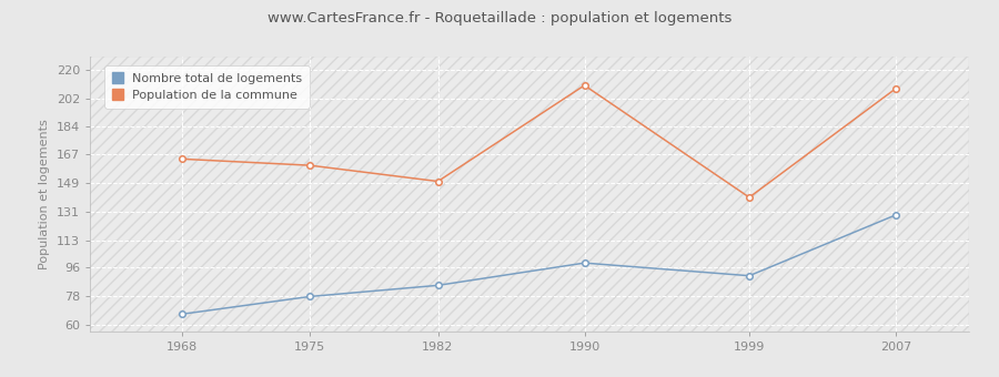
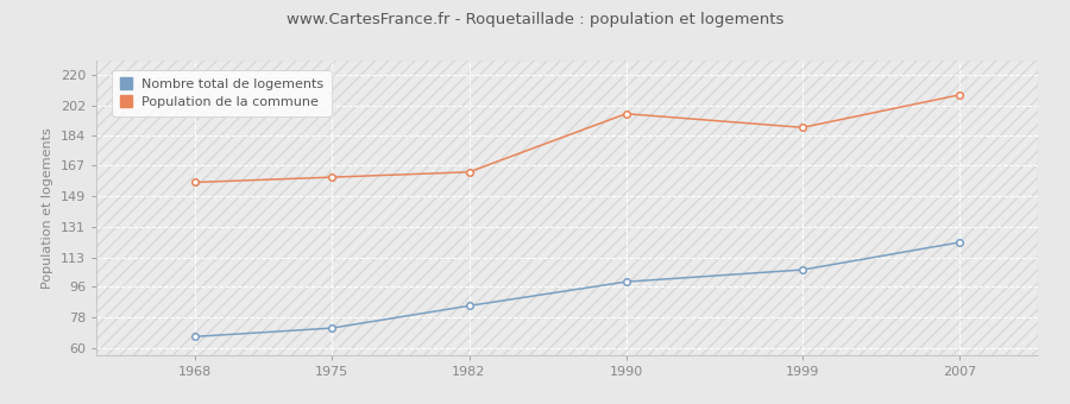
Population de la commune/1968: 164 -> 157
Nombre total de logements/1975: 78 -> 72
Population de la commune/1982: 150 -> 163
Population de la commune/1990: 210 -> 197
Nombre total de logements/1999: 91 -> 106
Population de la commune/1999: 140 -> 189
Nombre total de logements/2007: 129 -> 122
